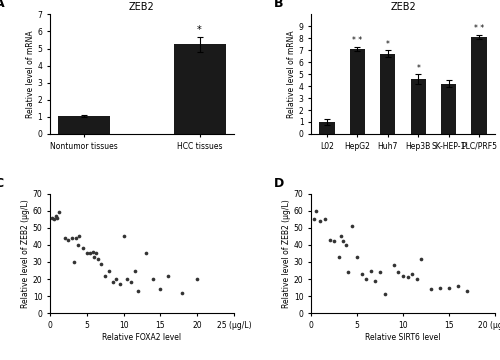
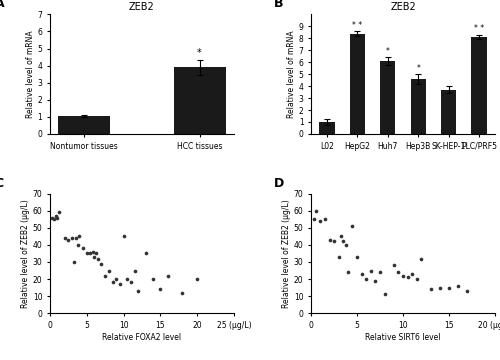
HCC tissues: 5.2 -> 3.9
HepG2: 7.1 -> 8.4
Huh7: 6.7 -> 6.1
SK-HEP-1: 4.2 -> 3.7
